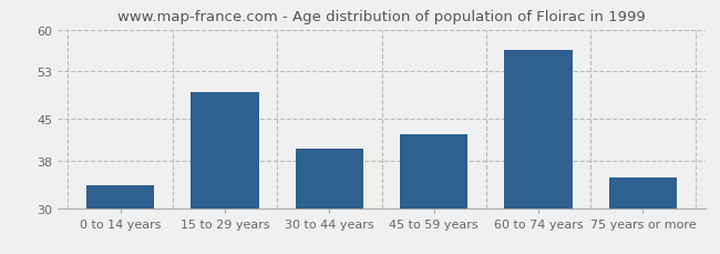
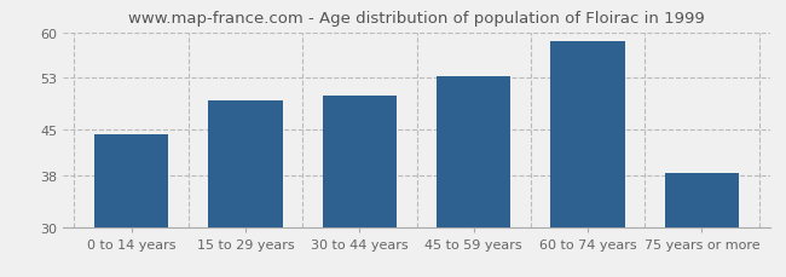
0 to 14 years: 33.8 -> 44.3
30 to 44 years: 40.0 -> 50.3
45 to 59 years: 42.4 -> 53.2
60 to 74 years: 56.6 -> 58.6
75 years or more: 35.2 -> 38.3
